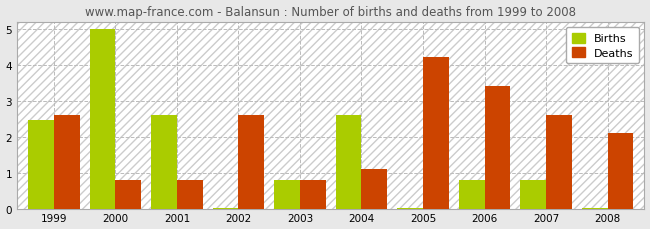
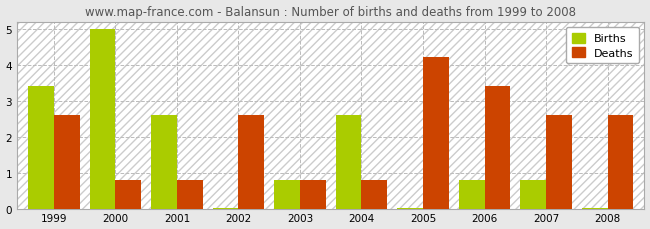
Births/1999: 2.45 -> 3.40
Deaths/2004: 1.1 -> 0.8
Deaths/2008: 2.1 -> 2.6
